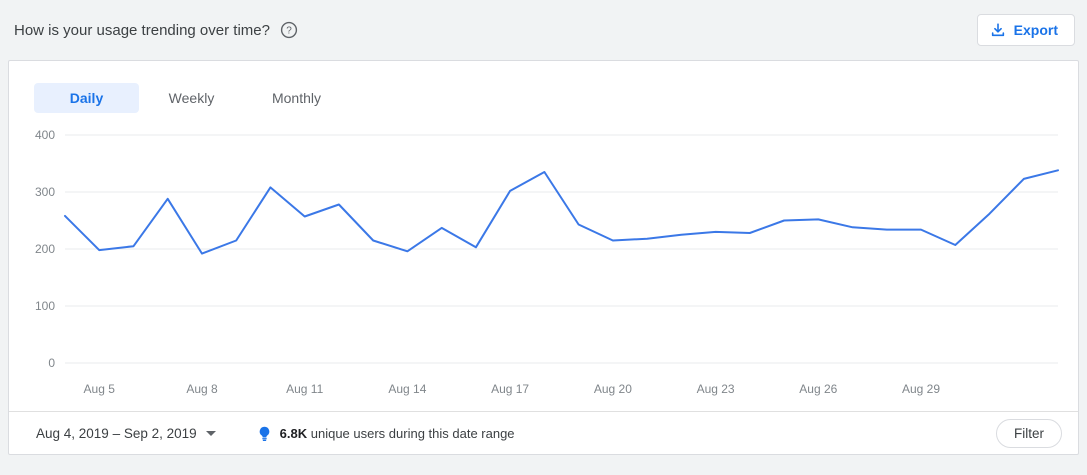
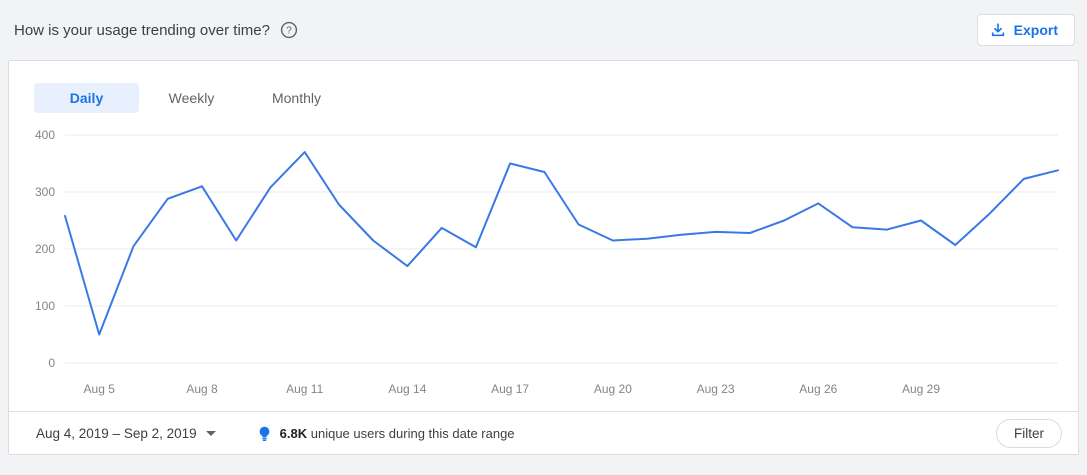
Aug 5: 200 -> 50
Aug 8: 190 -> 310
Aug 11: 260 -> 370
Aug 14: 200 -> 170
Aug 17: 300 -> 350
Aug 26: 250 -> 280
Aug 29: 230 -> 250
